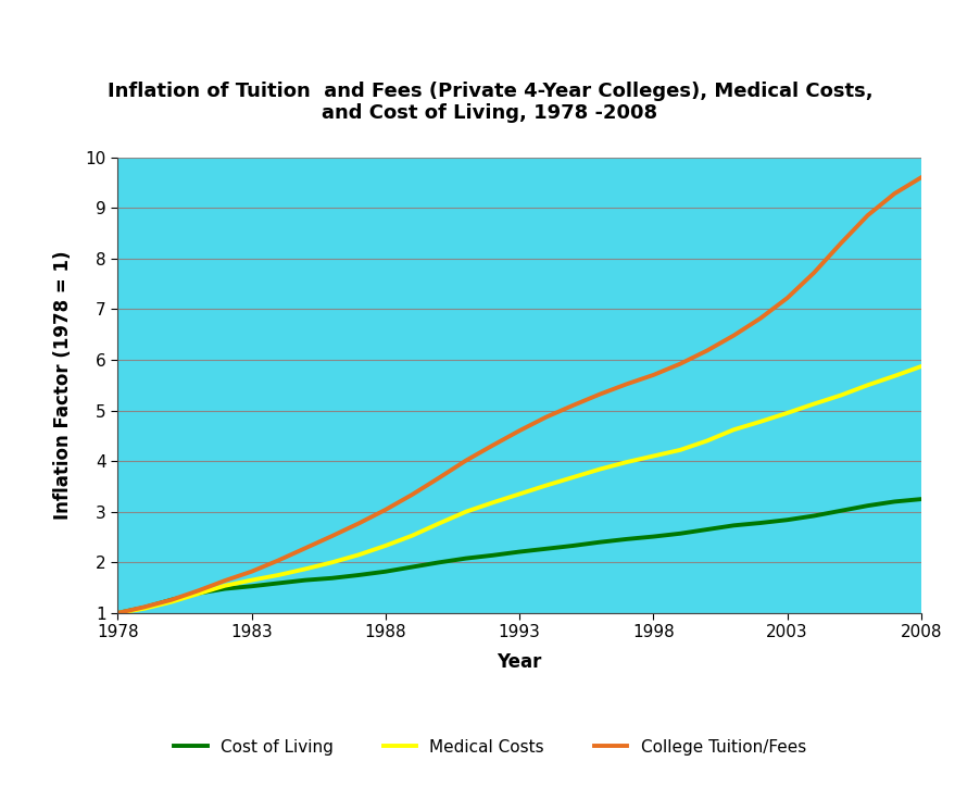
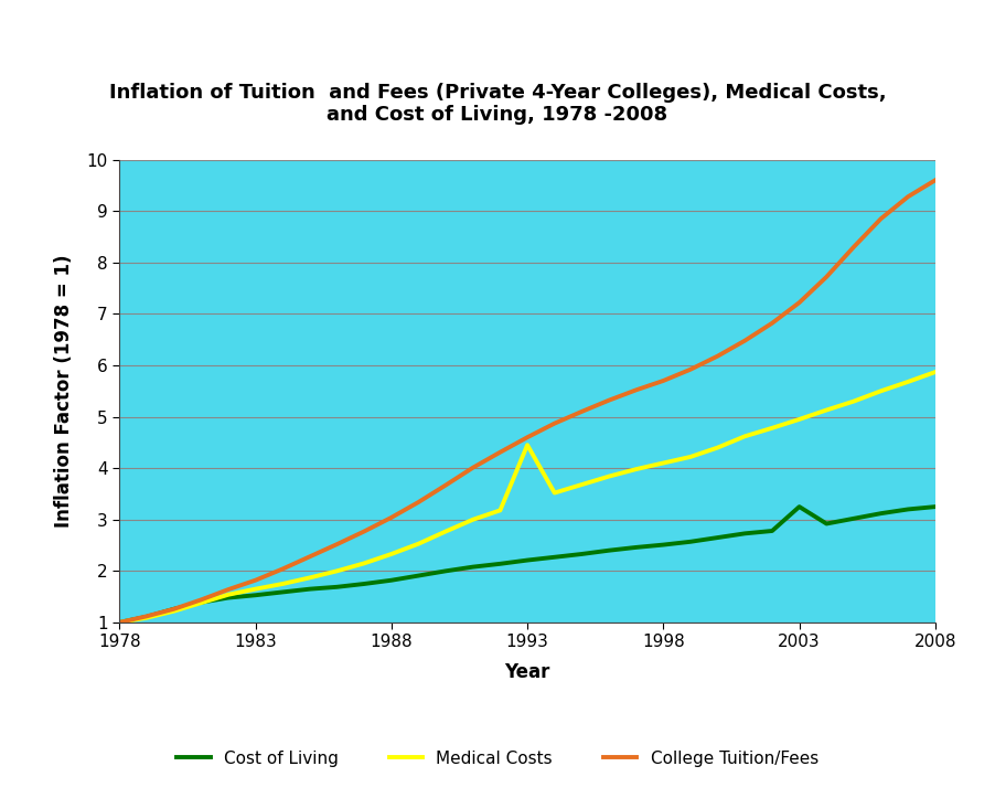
Medical Costs/1993: 3.35 -> 4.45
Cost of Living/2003: 2.84 -> 3.25
